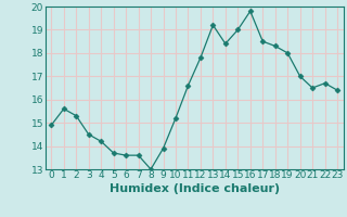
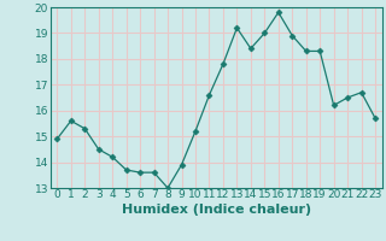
17: 18.5 -> 18.9
19: 18.0 -> 18.3
20: 17.0 -> 16.2
23: 16.4 -> 15.7
